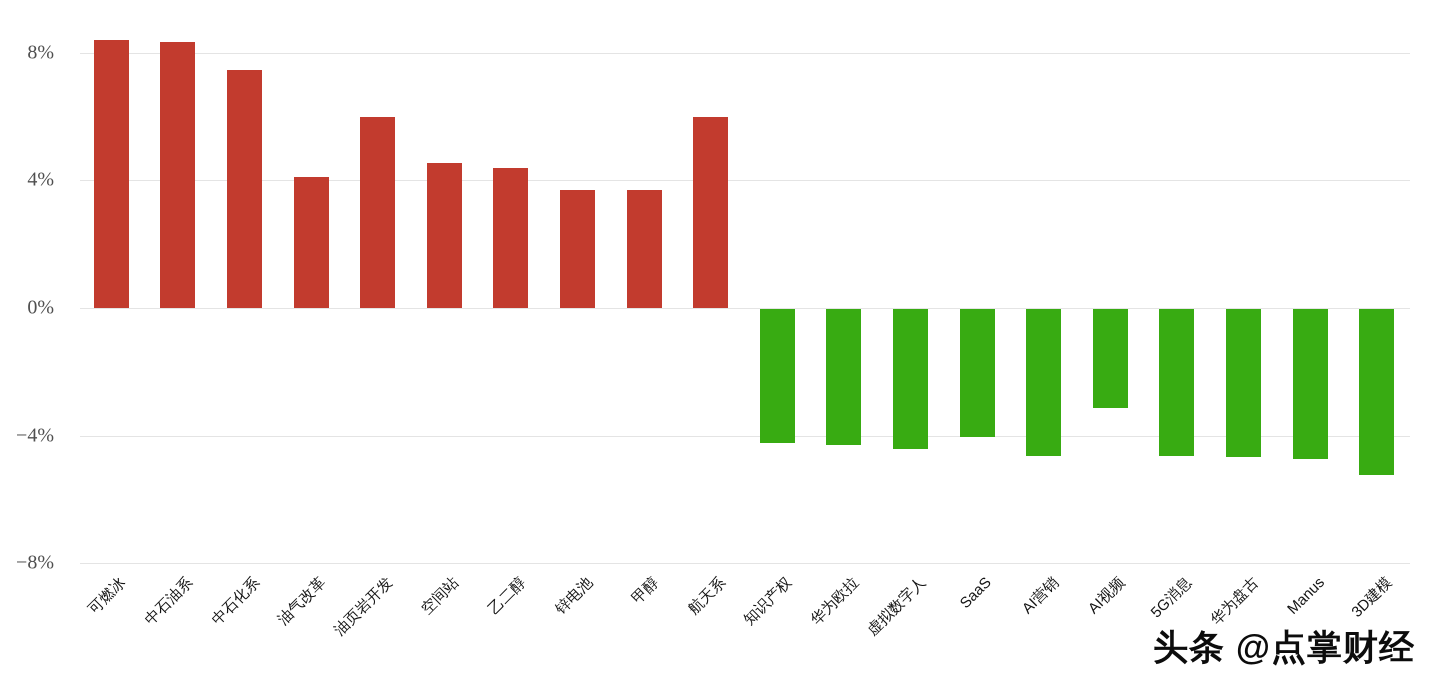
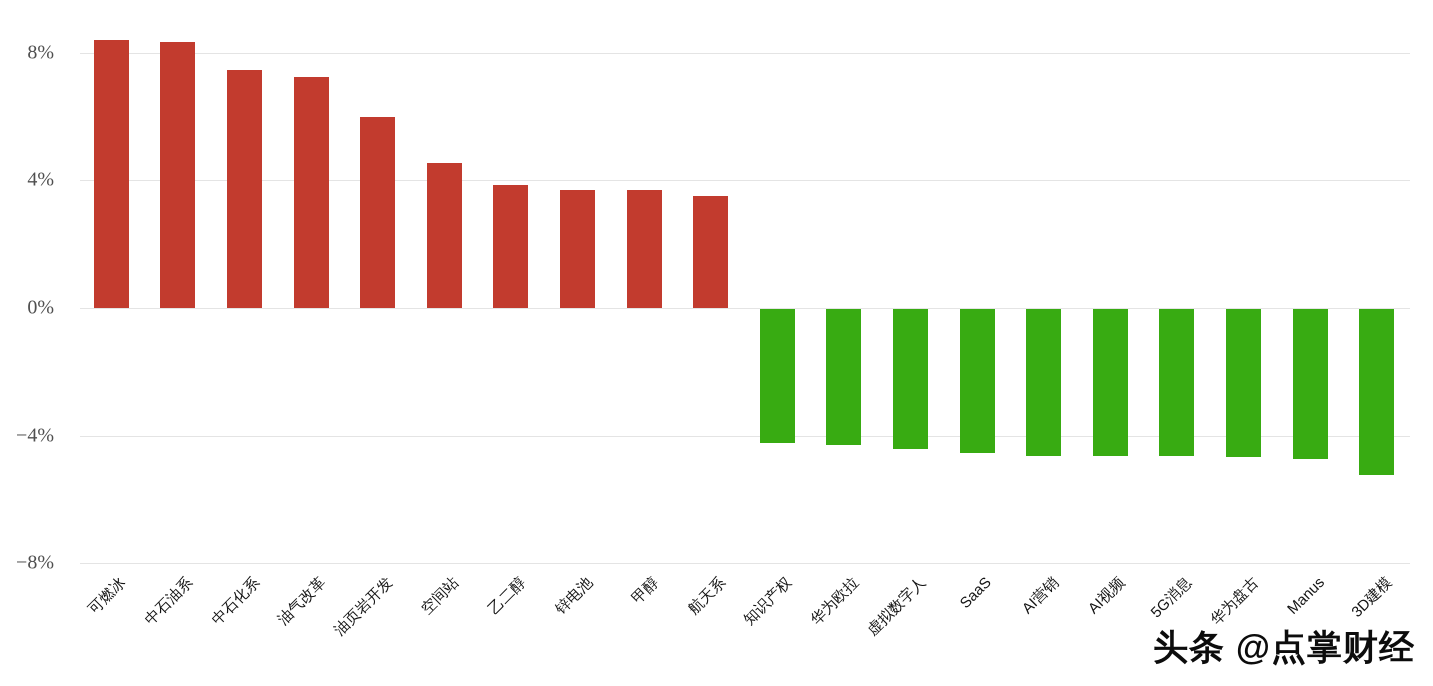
油气改革: 4.1% -> 7.2%
乙二醇: 4.4% -> 3.9%
航天系: 6.0% -> 3.5%
SaaS: -4.0% -> -4.5%
AI视频: -3.1% -> -4.6%
